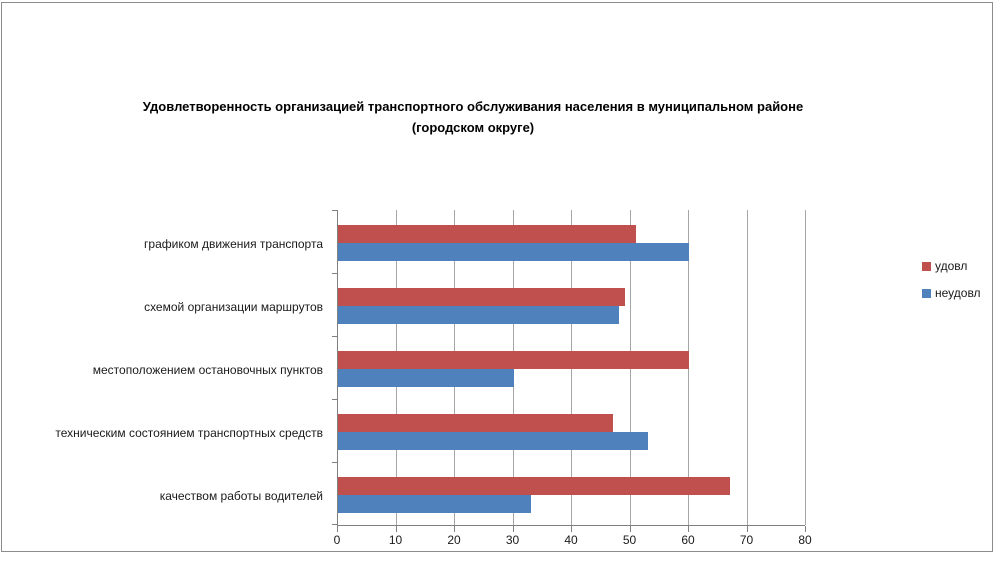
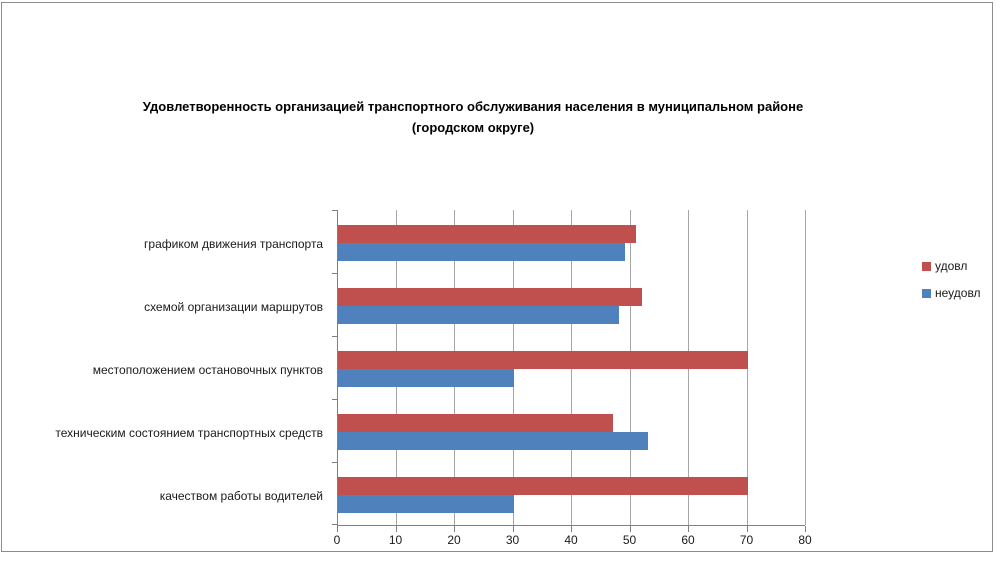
неудовл/графиком движения транспорта: 60 -> 49
удовл/схемой организации маршрутов: 49 -> 52
удовл/местоположением остановочных пунктов: 60 -> 70
удовл/качеством работы водителей: 67 -> 70
неудовл/качеством работы водителей: 33 -> 30
